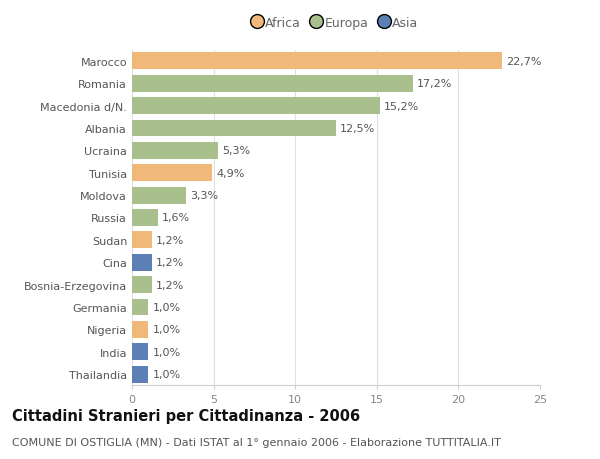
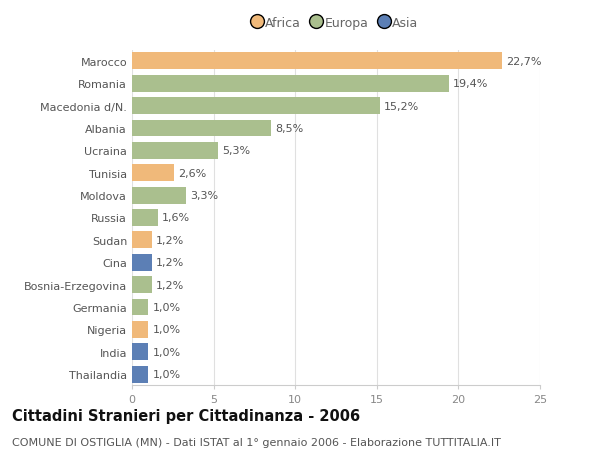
Romania: 17,2% -> 19,4%
Albania: 12,5% -> 8,5%
Tunisia: 4,9% -> 2,6%
